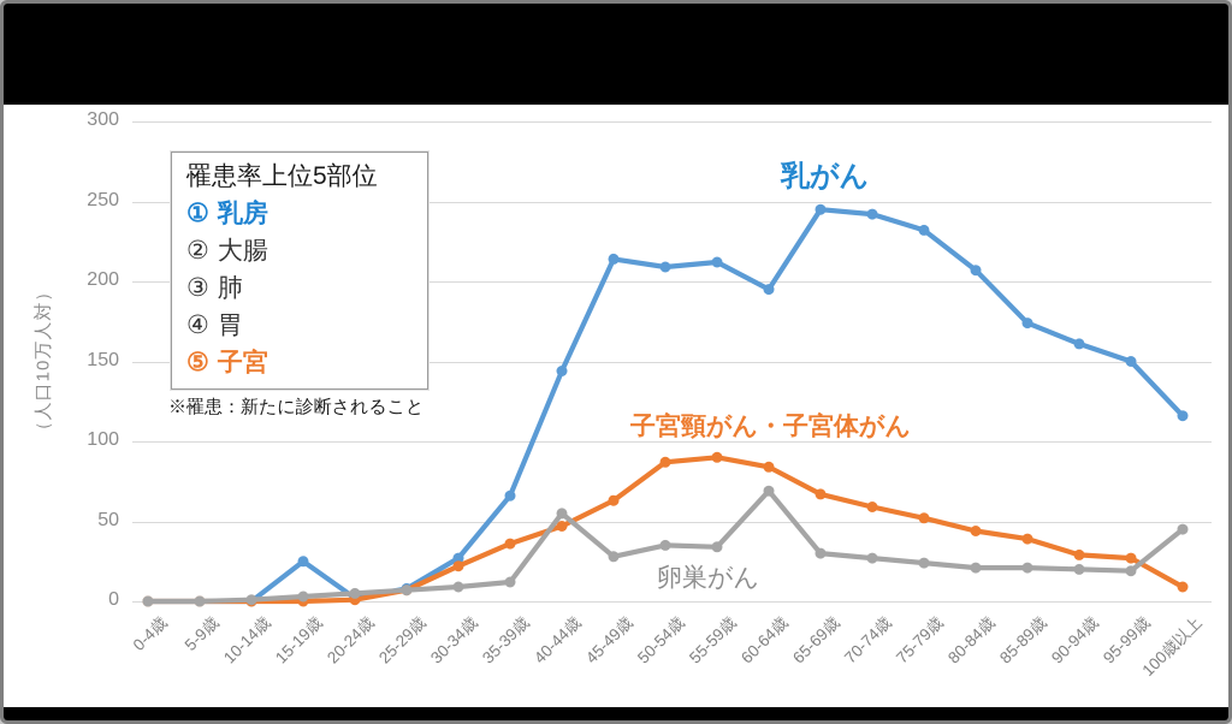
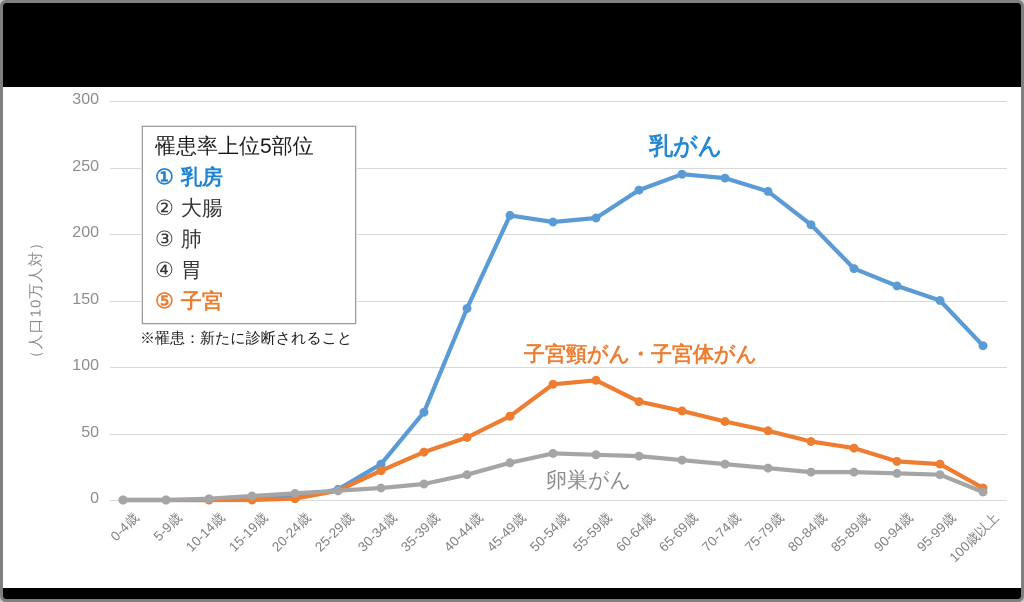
乳がん/15-19歳: 25 -> 1
卵巣がん/40-44歳: 55 -> 19
乳がん/60-64歳: 195 -> 233
子宮頸がん・子宮体がん/60-64歳: 84 -> 74
卵巣がん/60-64歳: 69 -> 33
卵巣がん/100歳以上: 45 -> 6
